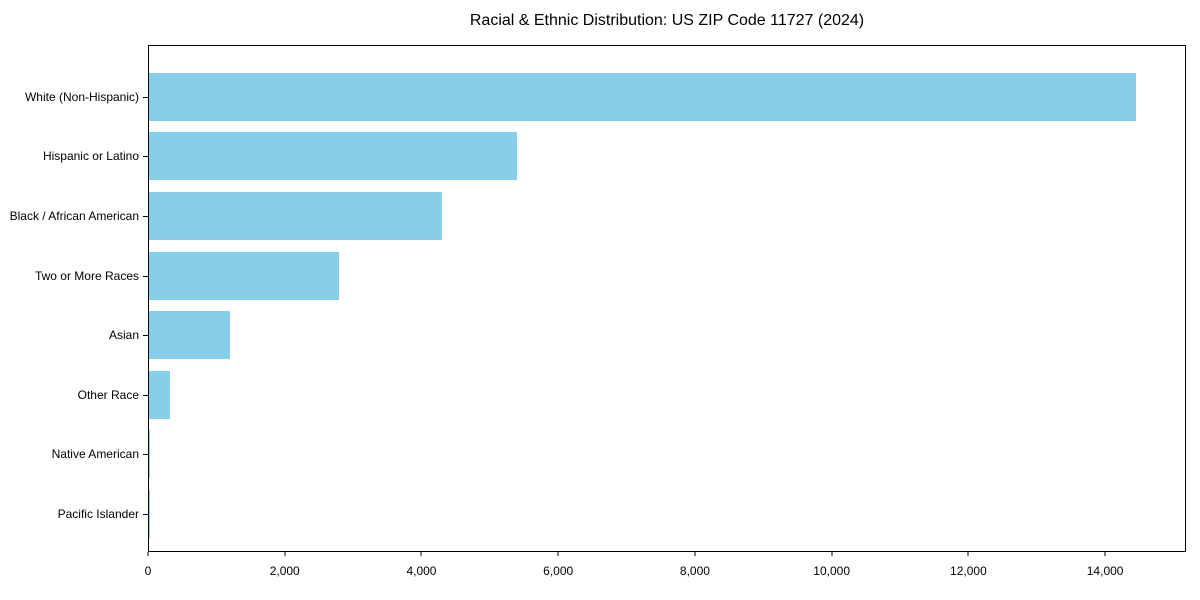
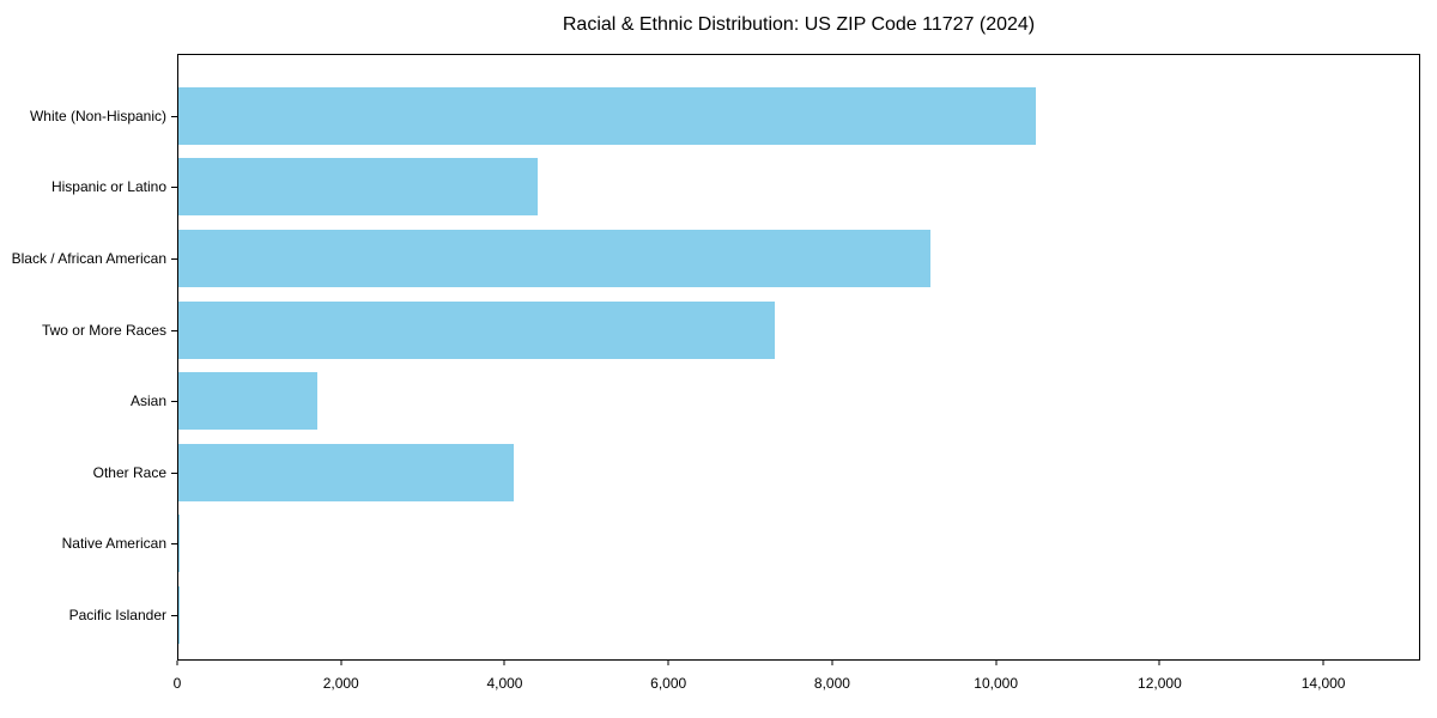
White (Non-Hispanic): 14500 -> 10500
Hispanic or Latino: 5400 -> 4400
Black / African American: 4300 -> 9200
Two or More Races: 2800 -> 7300
Asian: 1200 -> 1700
Other Race: 300 -> 4100
